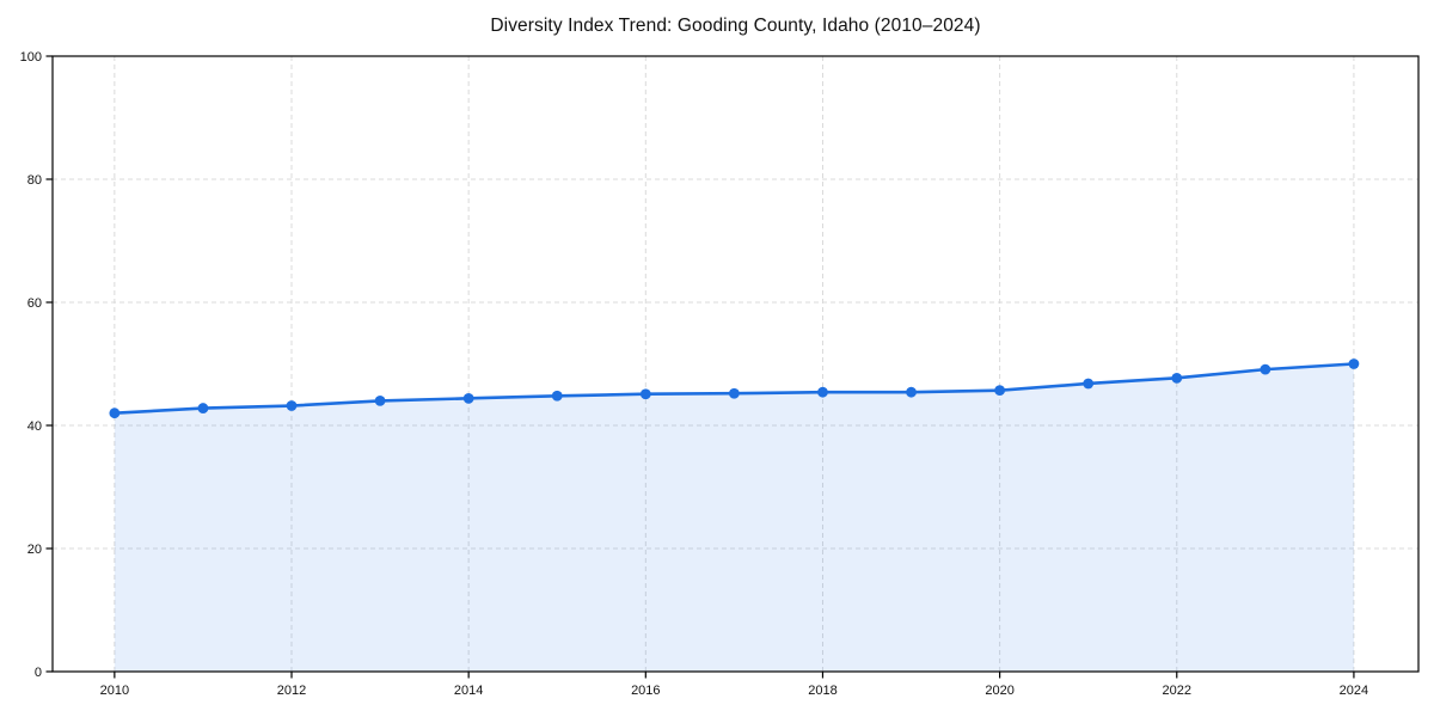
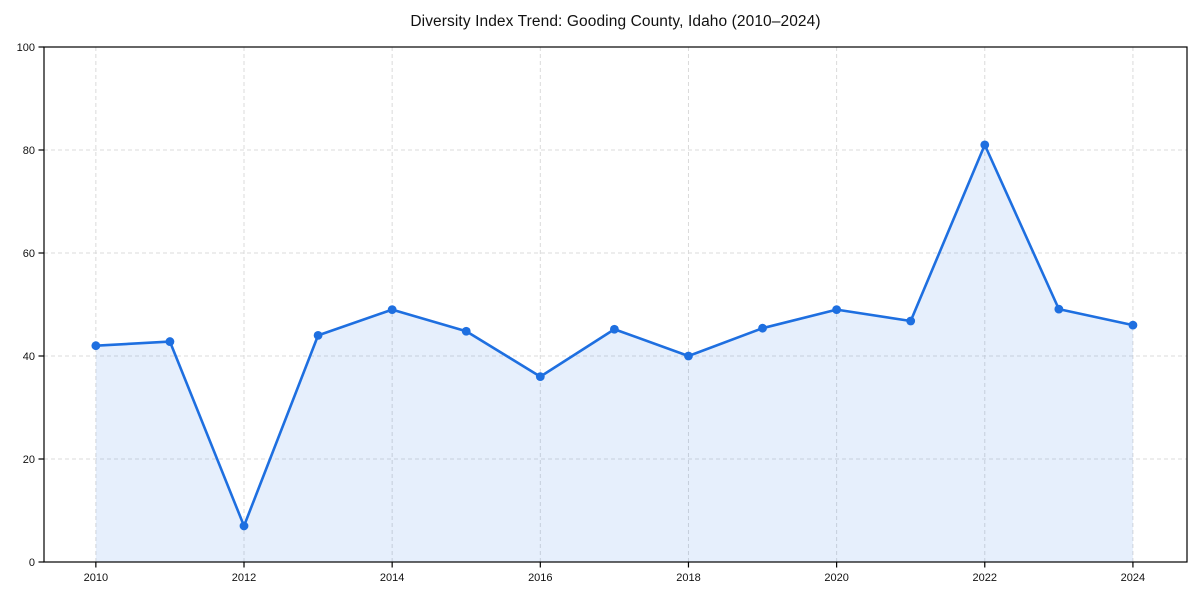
2012: 43 -> 7
2014: 44 -> 49
2016: 45 -> 36
2018: 45 -> 40
2020: 46 -> 49
2022: 48 -> 81
2024: 50 -> 46
